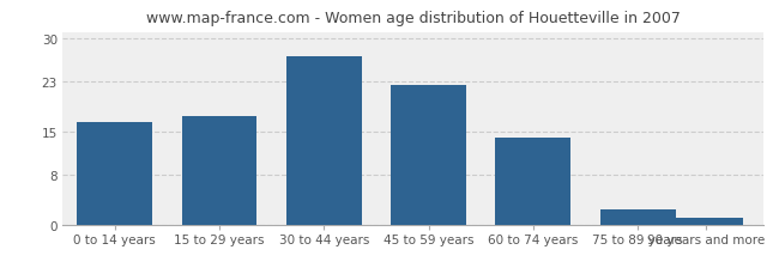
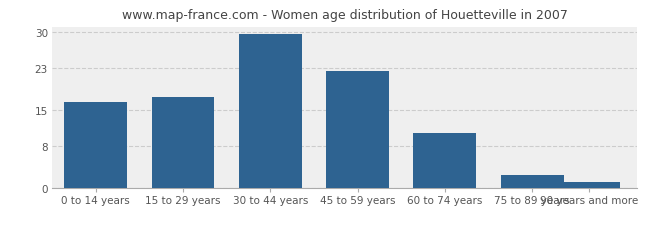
30 to 44 years: 27.0 -> 29.5
60 to 74 years: 14.0 -> 10.5
